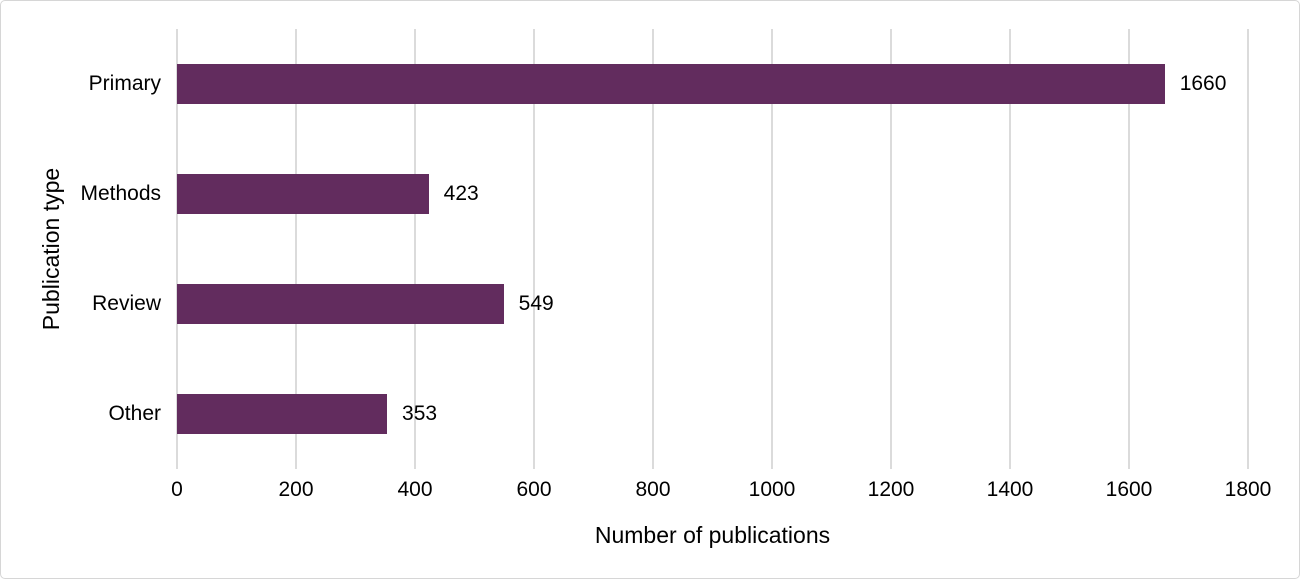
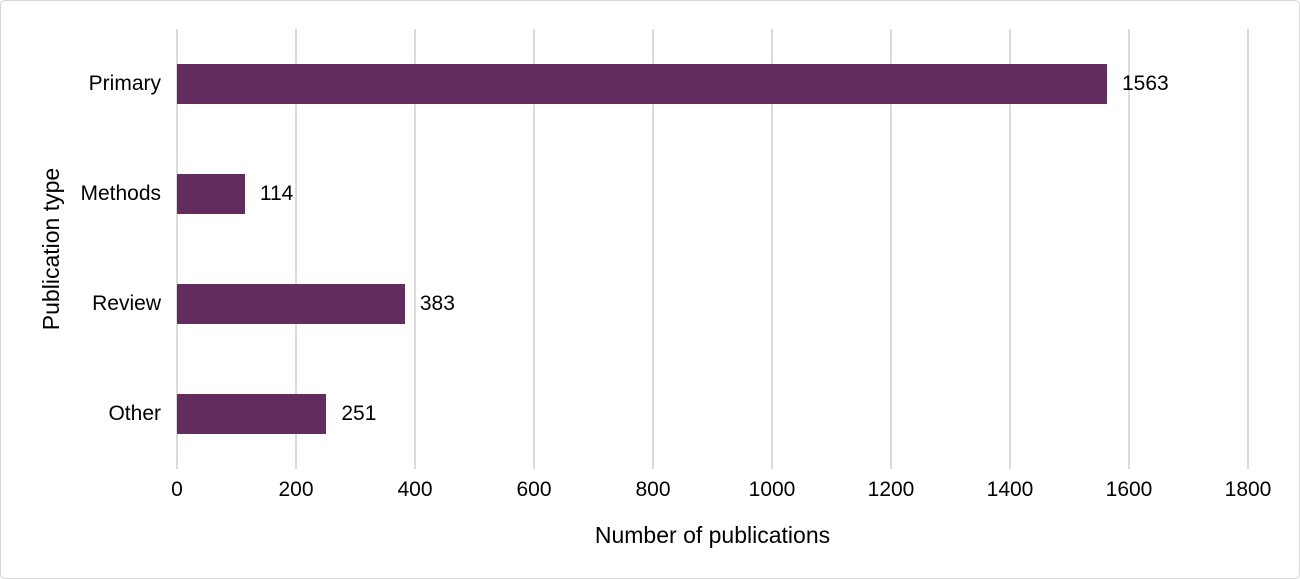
Primary: 1660 -> 1563
Methods: 423 -> 114
Review: 549 -> 383
Other: 353 -> 251
